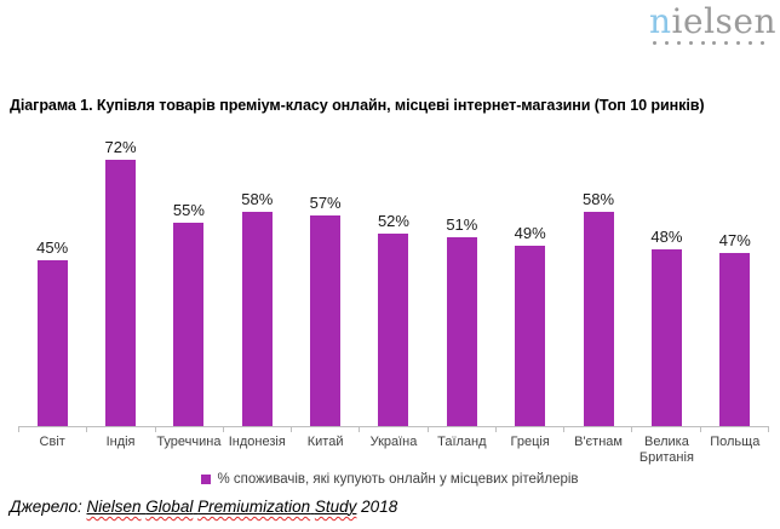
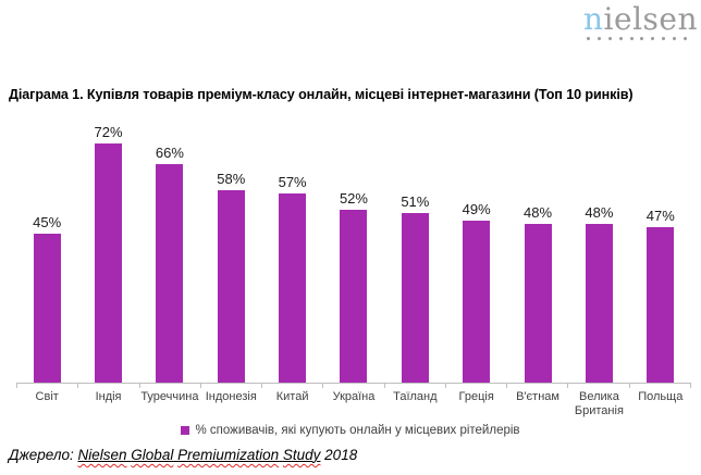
Туреччина: 55% -> 66%
В'єтнам: 58% -> 48%
